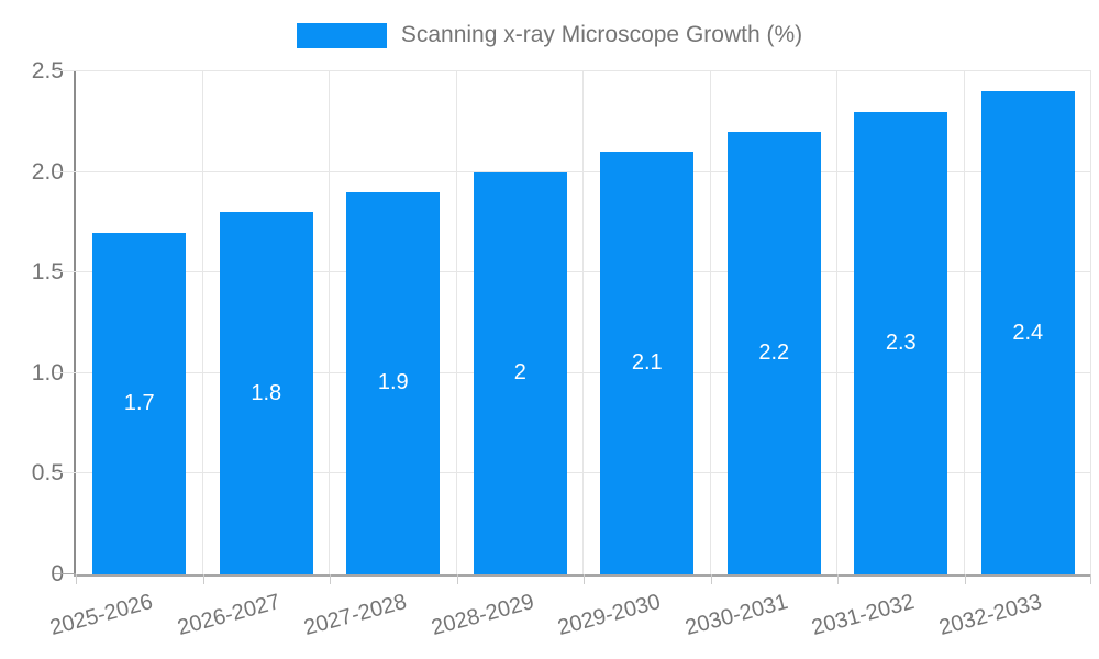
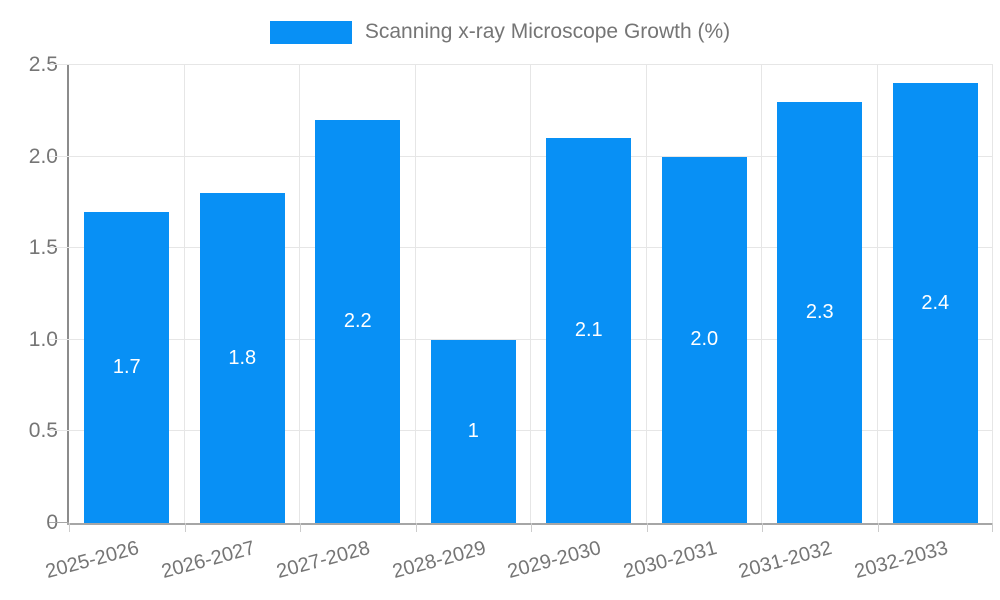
2027-2028: 1.9 -> 2.2
2028-2029: 2 -> 1
2030-2031: 2.2 -> 2.0
